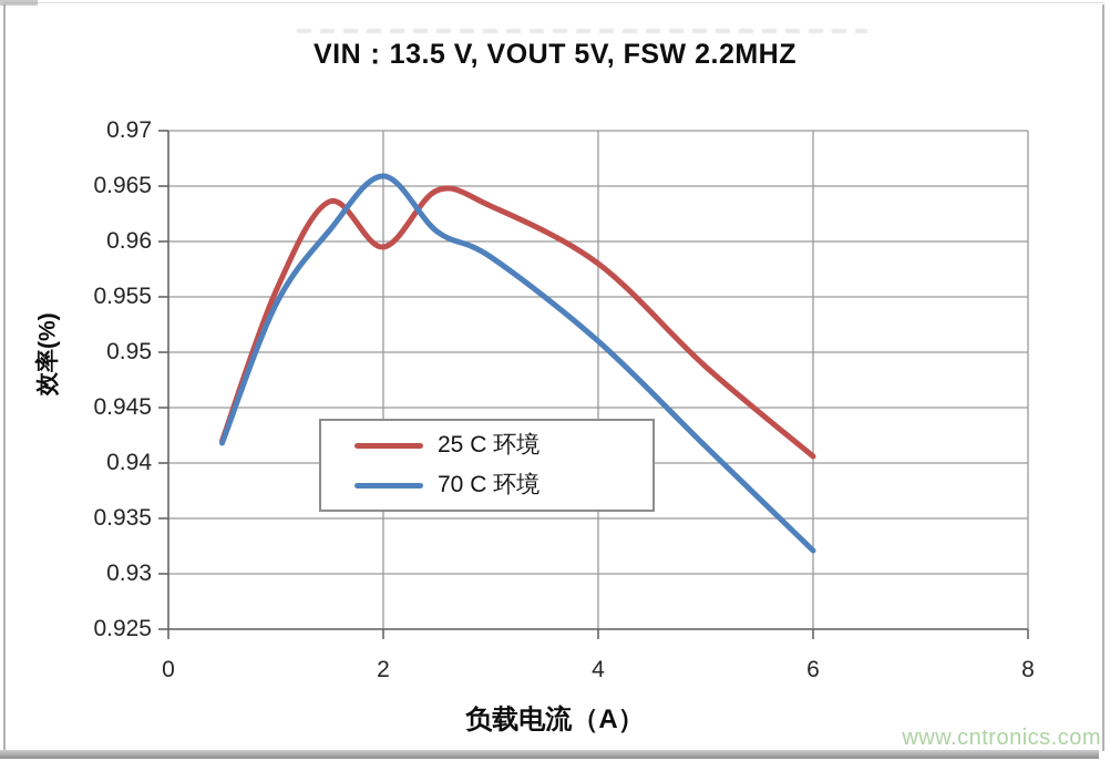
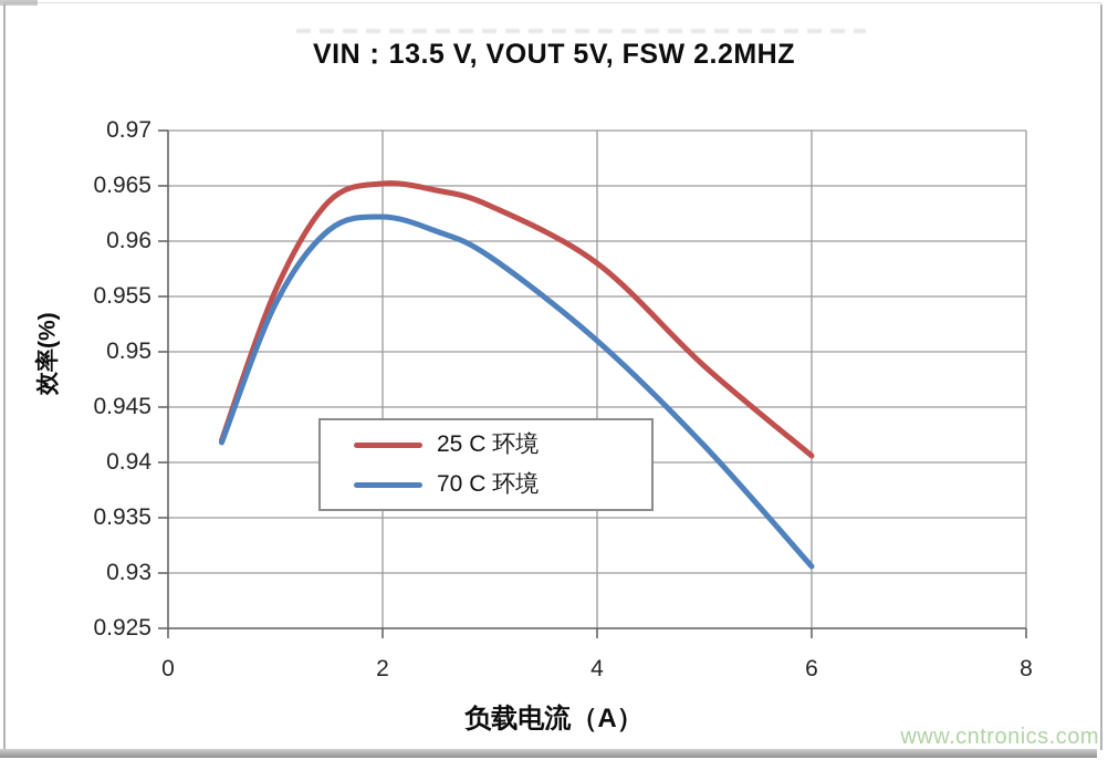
25 C 环境/2: 0.9595 -> 0.9652
70 C 环境/2: 0.9659 -> 0.9622
70 C 环境/6: 0.9321 -> 0.9306
